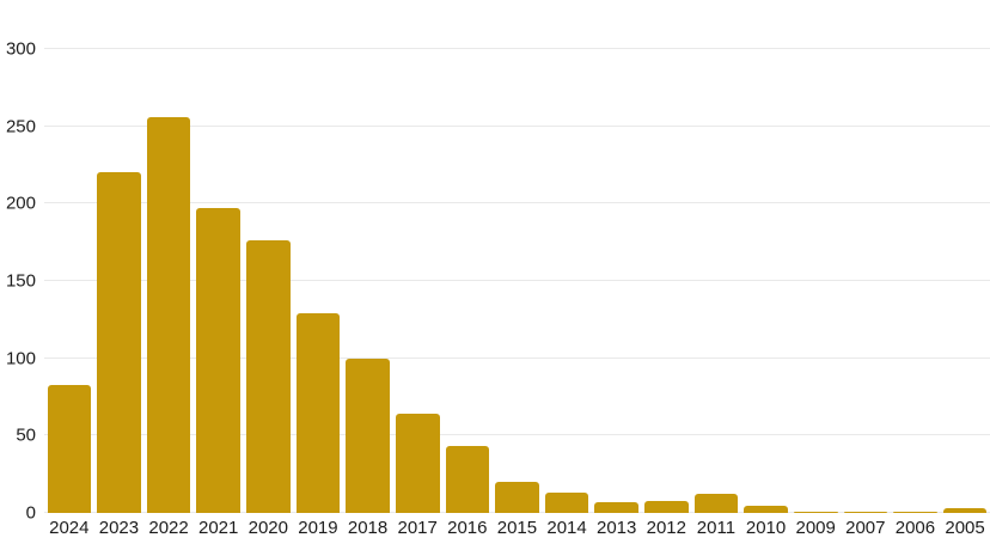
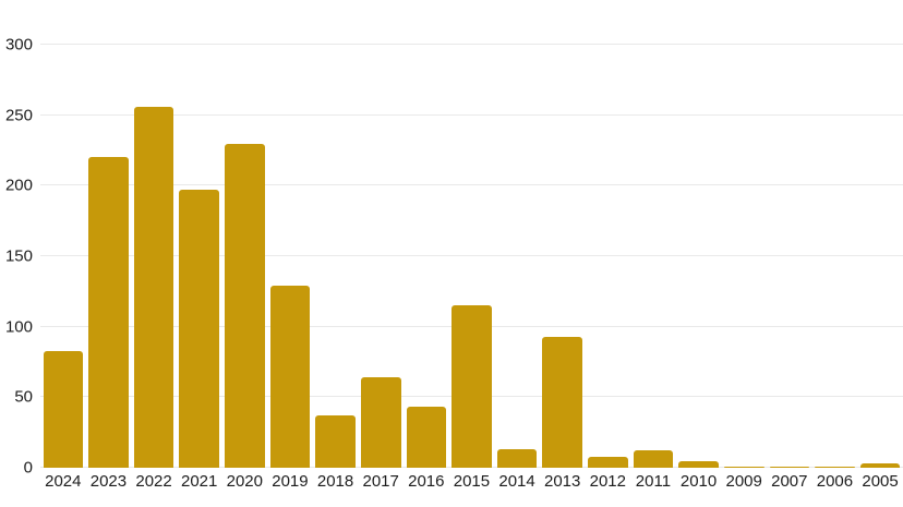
2020: 176 -> 230
2018: 100 -> 37
2015: 20 -> 115
2013: 7 -> 93
